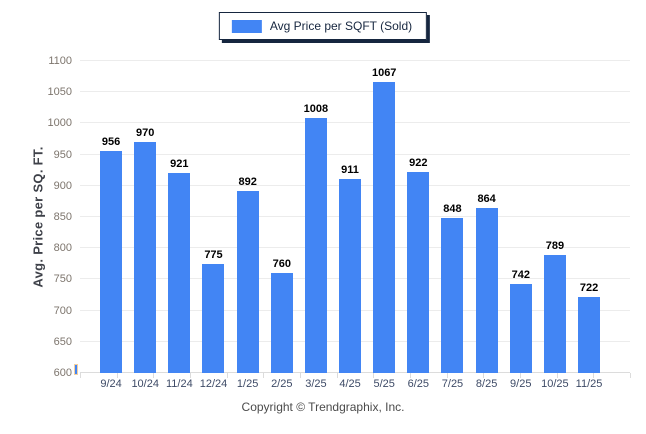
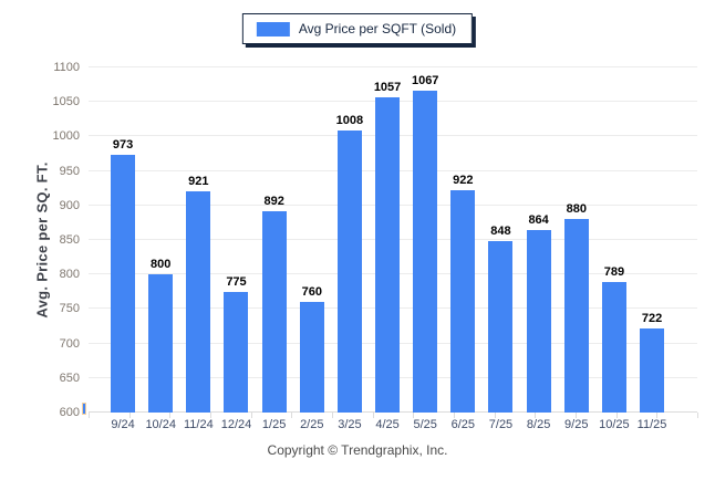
9/24: 956 -> 973
10/24: 970 -> 800
4/25: 911 -> 1057
9/25: 742 -> 880
